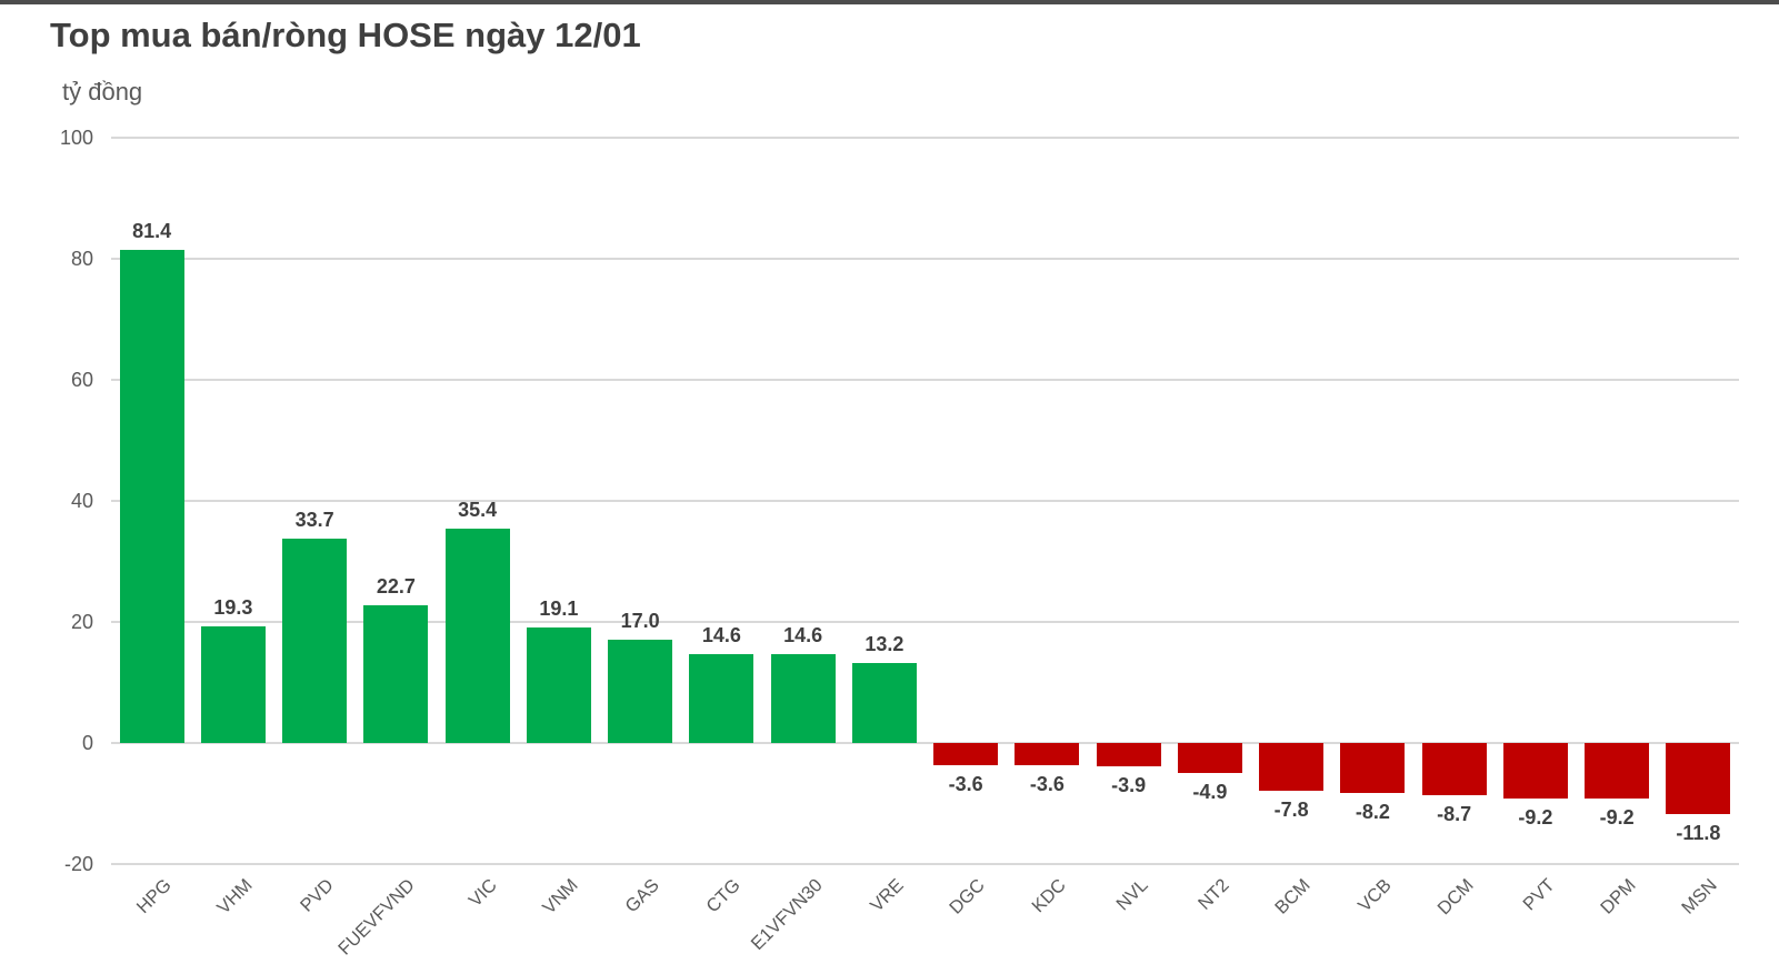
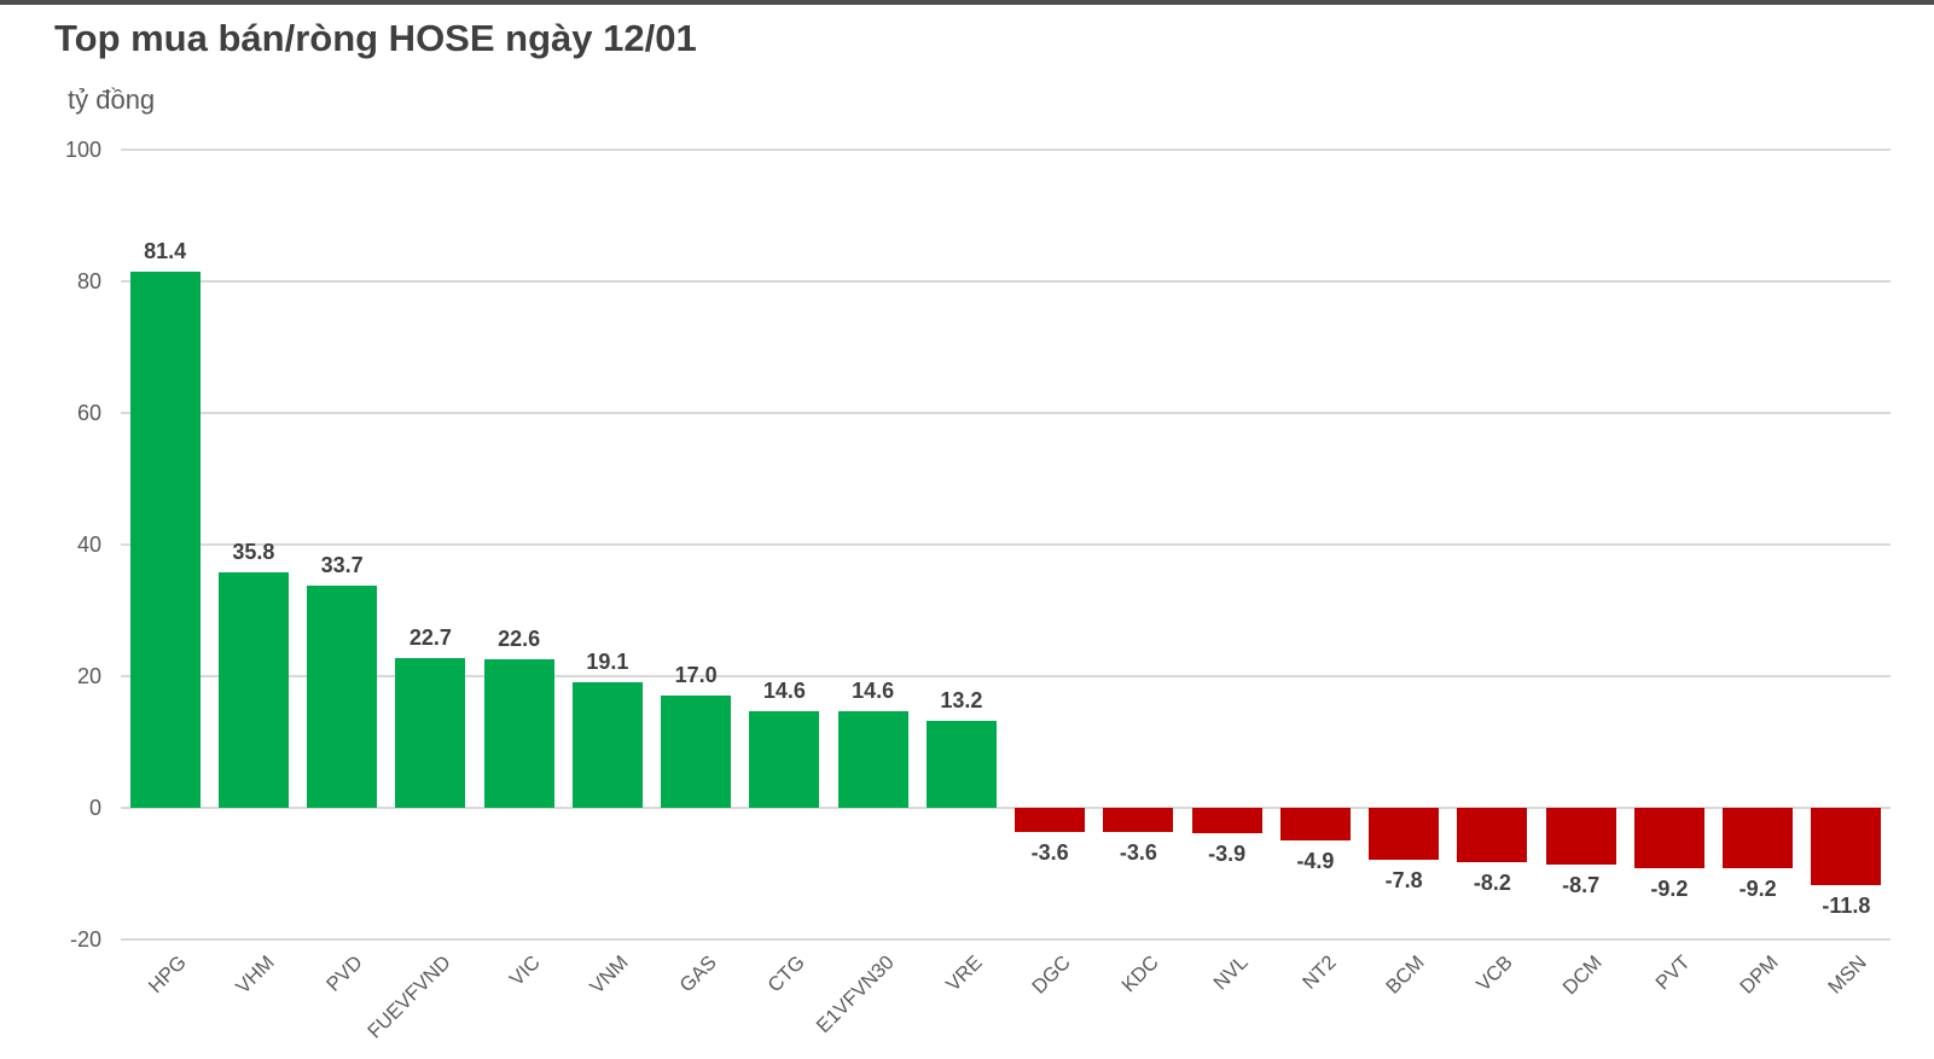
VHM: 19.3 -> 35.8
VIC: 35.4 -> 22.6
